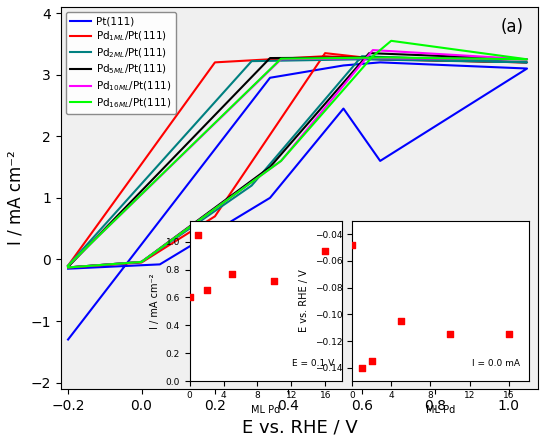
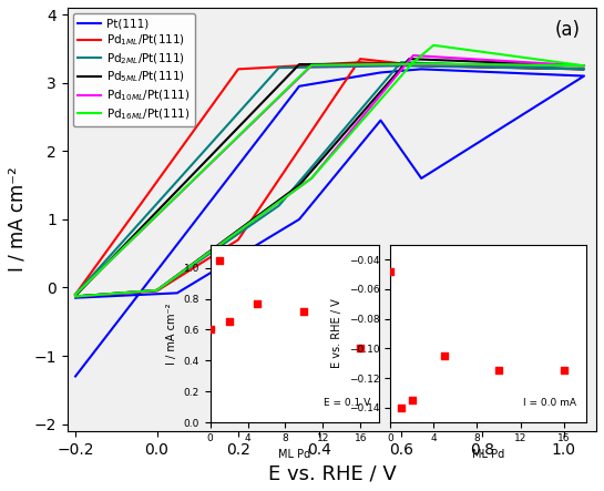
16: 0.93 -> 0.48
